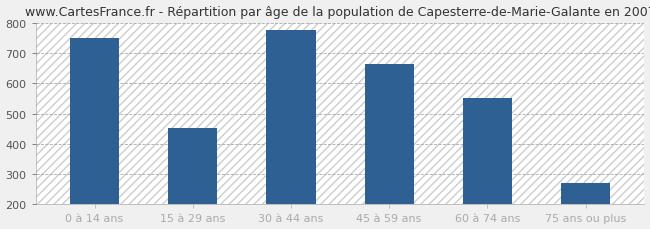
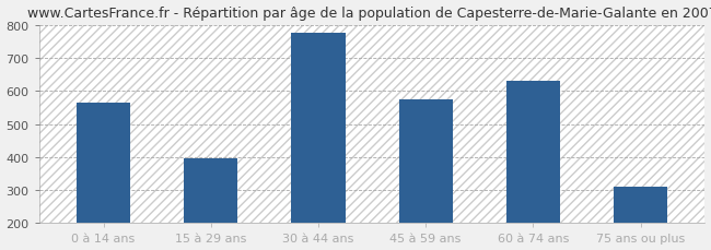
0 à 14 ans: 750 -> 565
15 à 29 ans: 453 -> 395
45 à 59 ans: 665 -> 575
60 à 74 ans: 553 -> 630
75 ans ou plus: 270 -> 310
